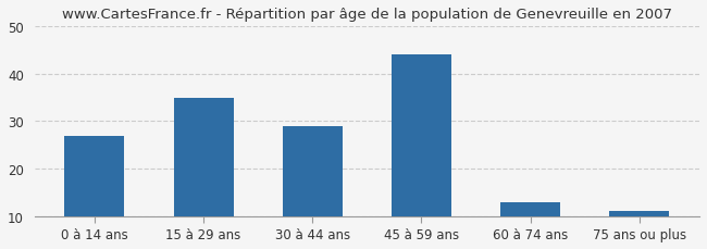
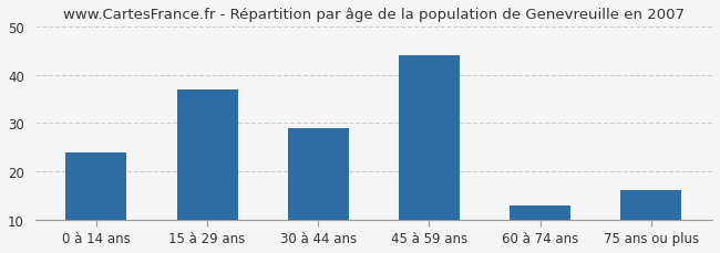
0 à 14 ans: 27 -> 24
15 à 29 ans: 35 -> 37
75 ans ou plus: 11 -> 16
